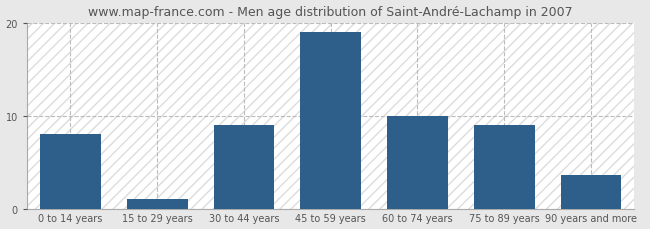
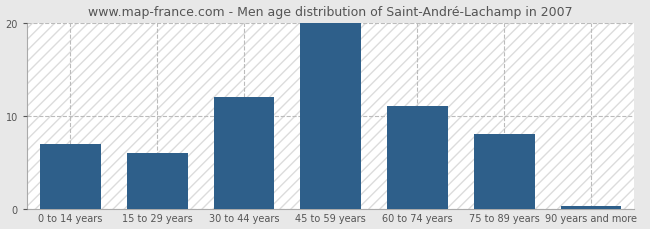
0 to 14 years: 8.0 -> 7.0
15 to 29 years: 1.0 -> 6.0
30 to 44 years: 9.0 -> 12.0
45 to 59 years: 19.0 -> 20.0
60 to 74 years: 10.0 -> 11.0
75 to 89 years: 9.0 -> 8.0
90 years and more: 3.6 -> 0.3
